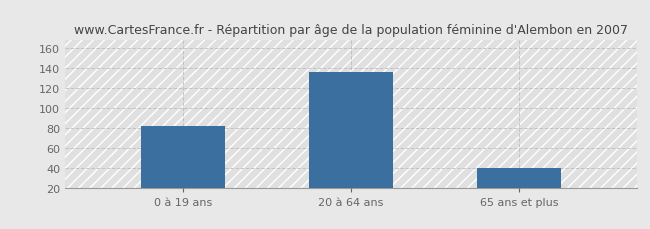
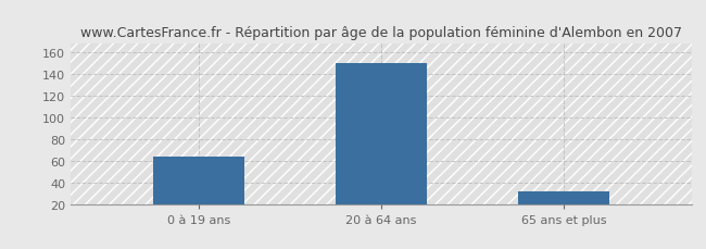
0 à 19 ans: 82 -> 64
20 à 64 ans: 136 -> 150
65 ans et plus: 40 -> 32
